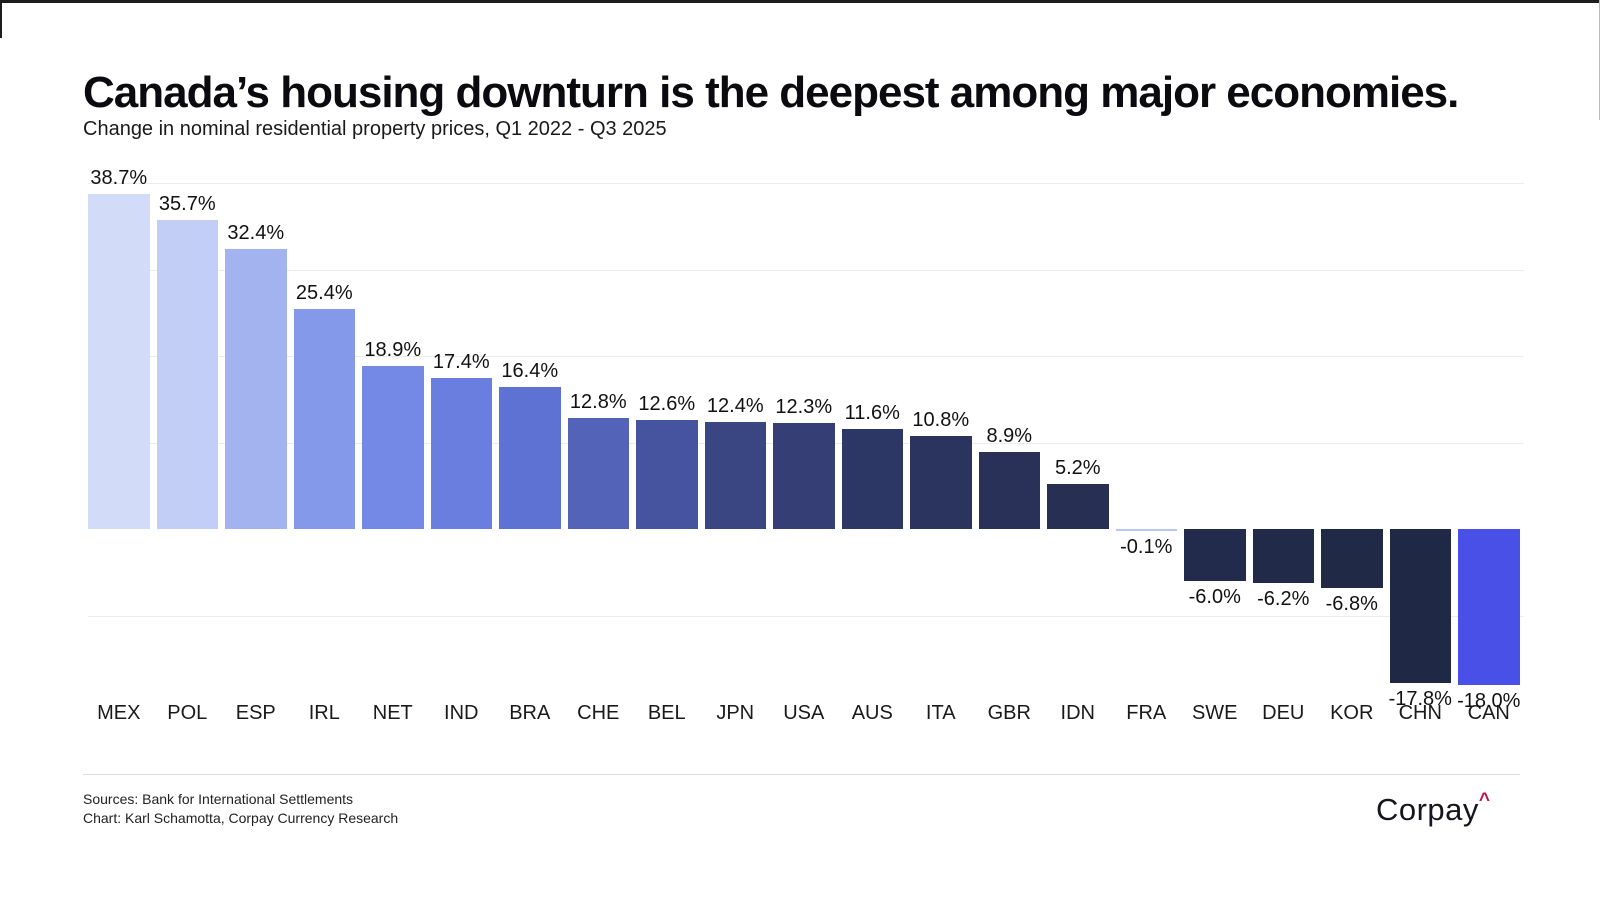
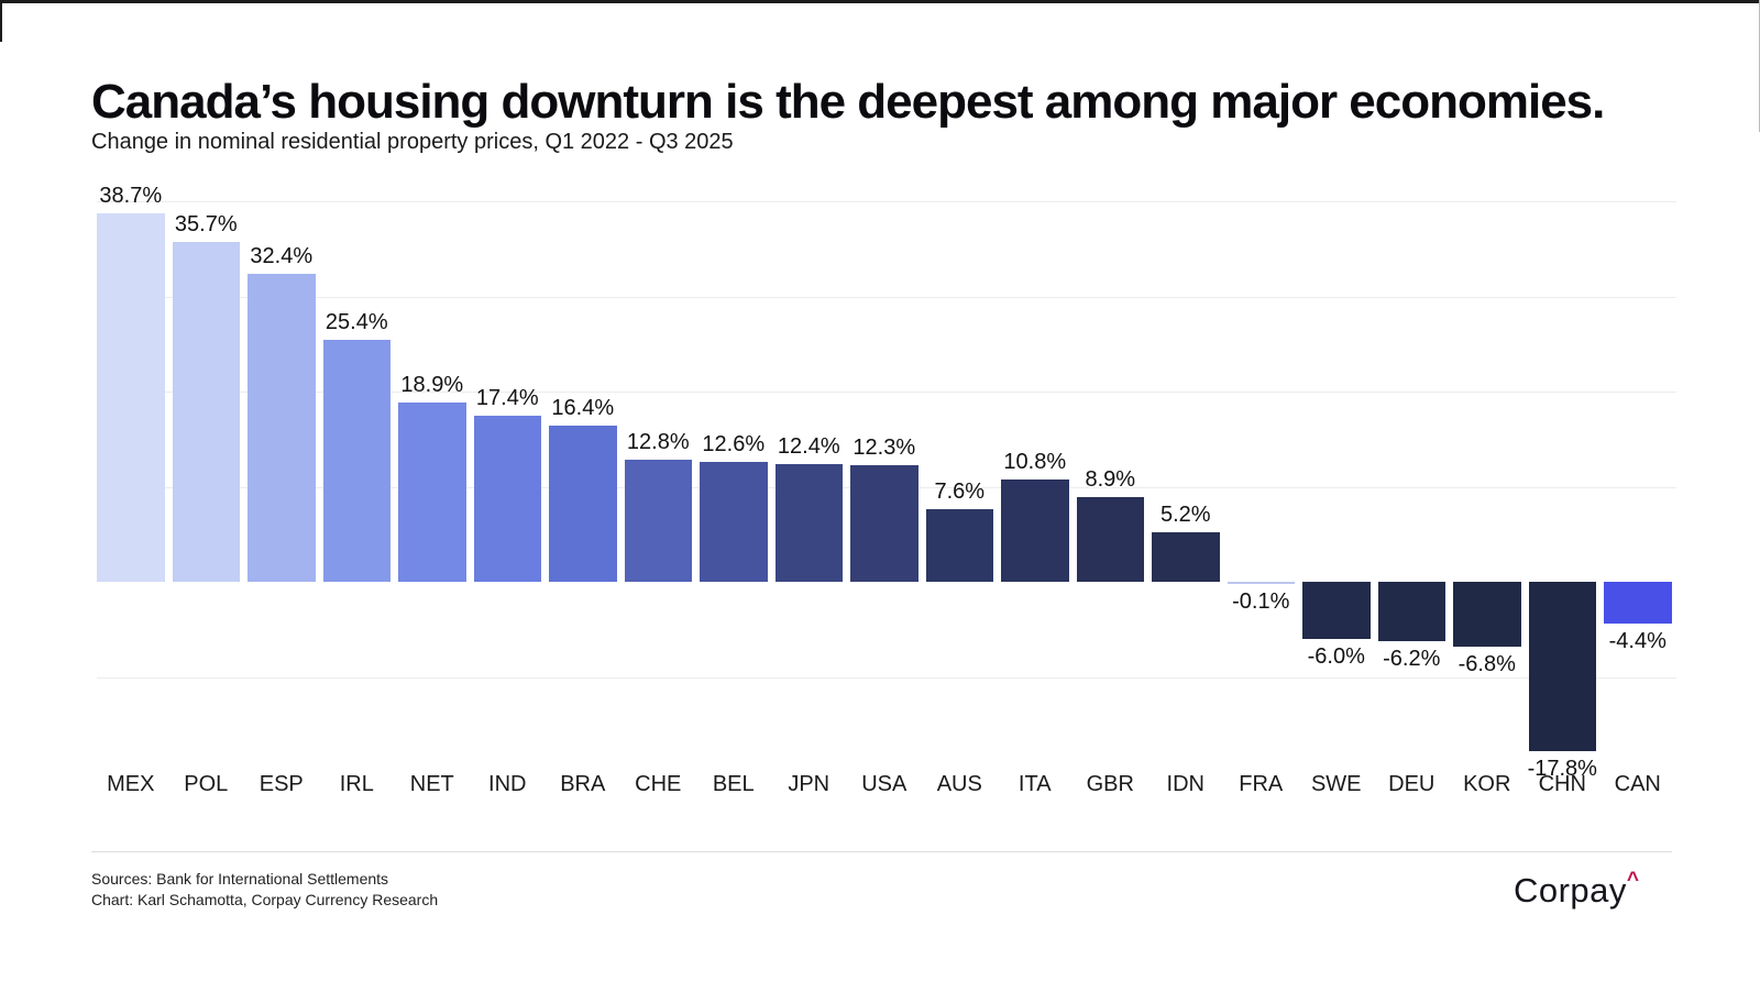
AUS: 11.6% -> 7.6%
CAN: -18.0% -> -4.4%
